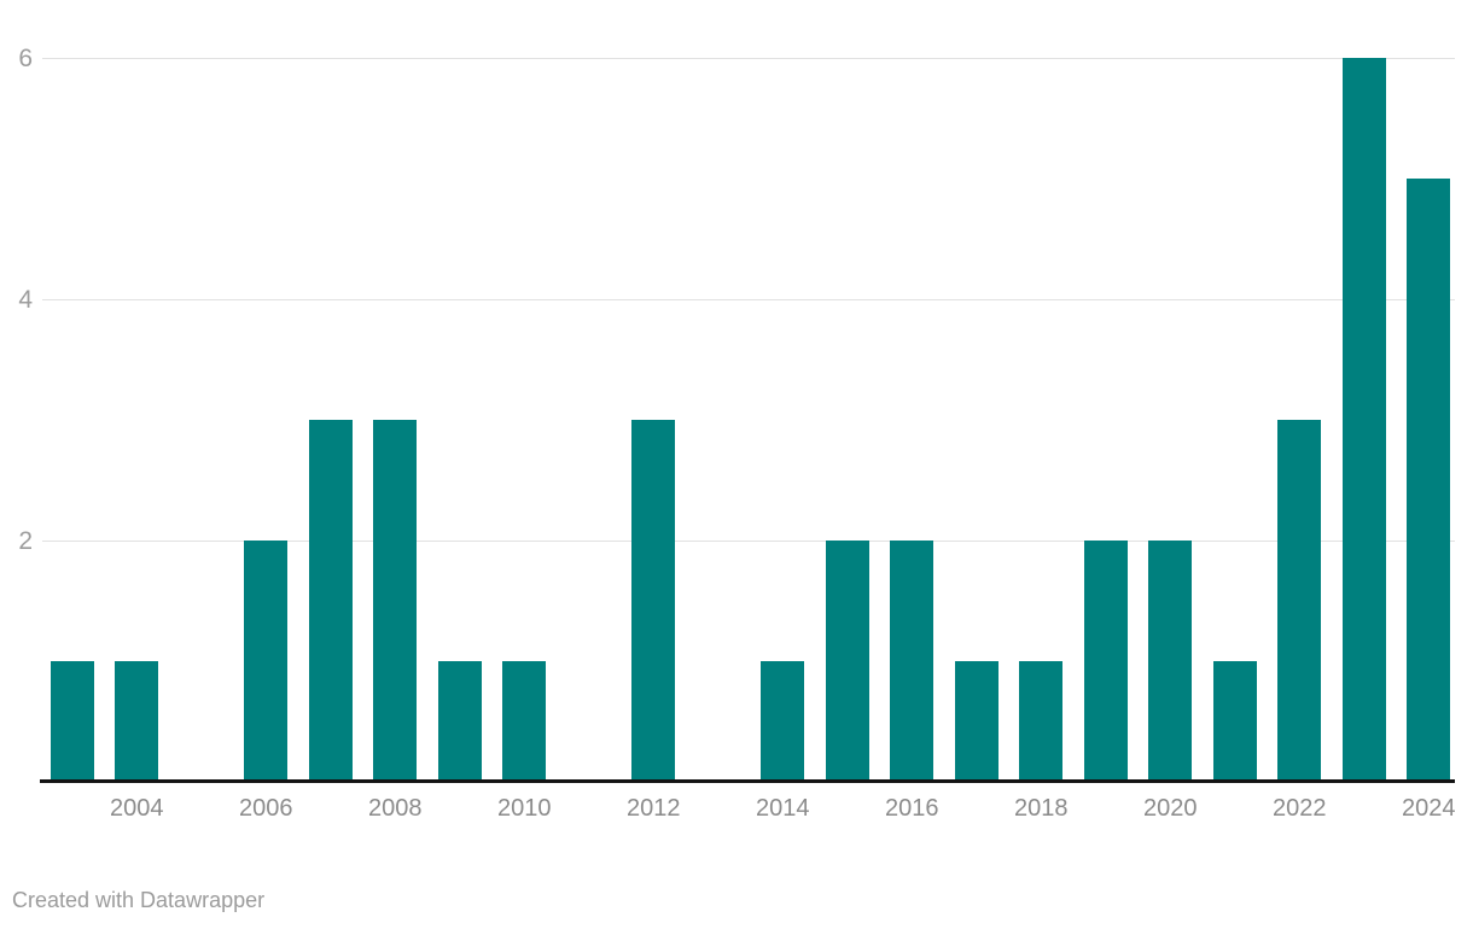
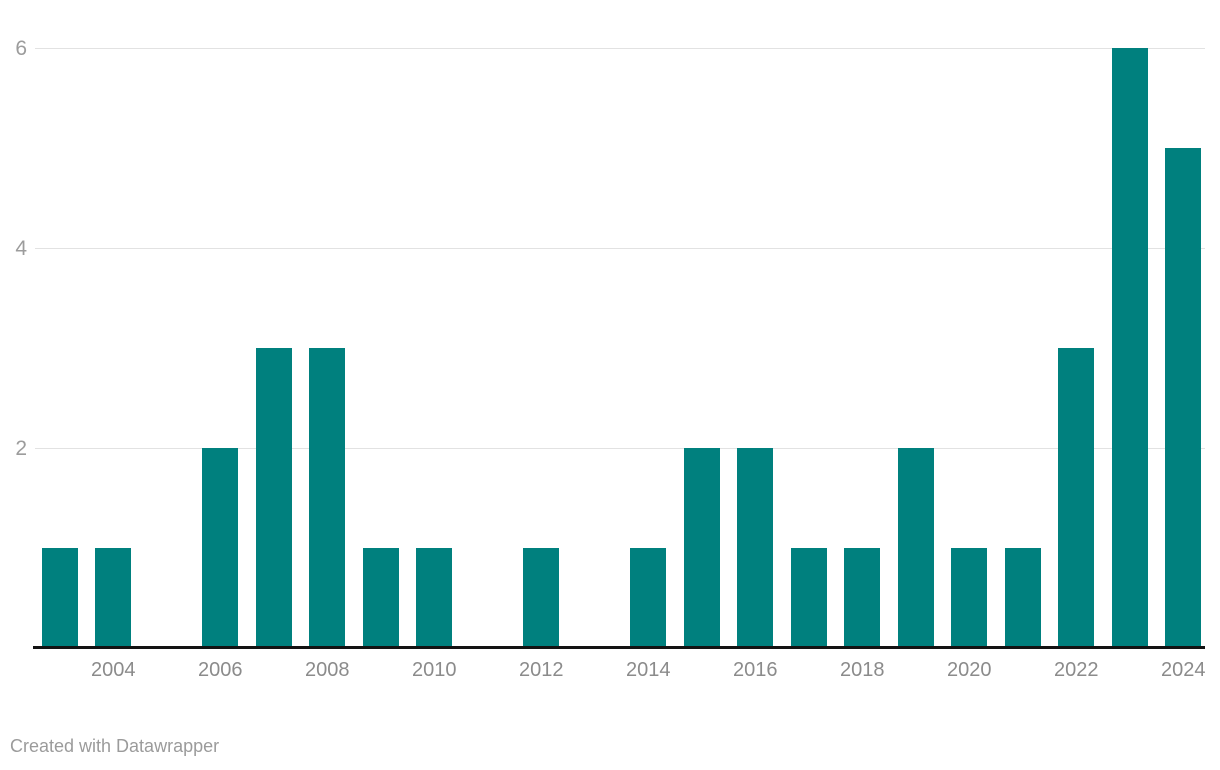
2012: 3 -> 1
2020: 2 -> 1
